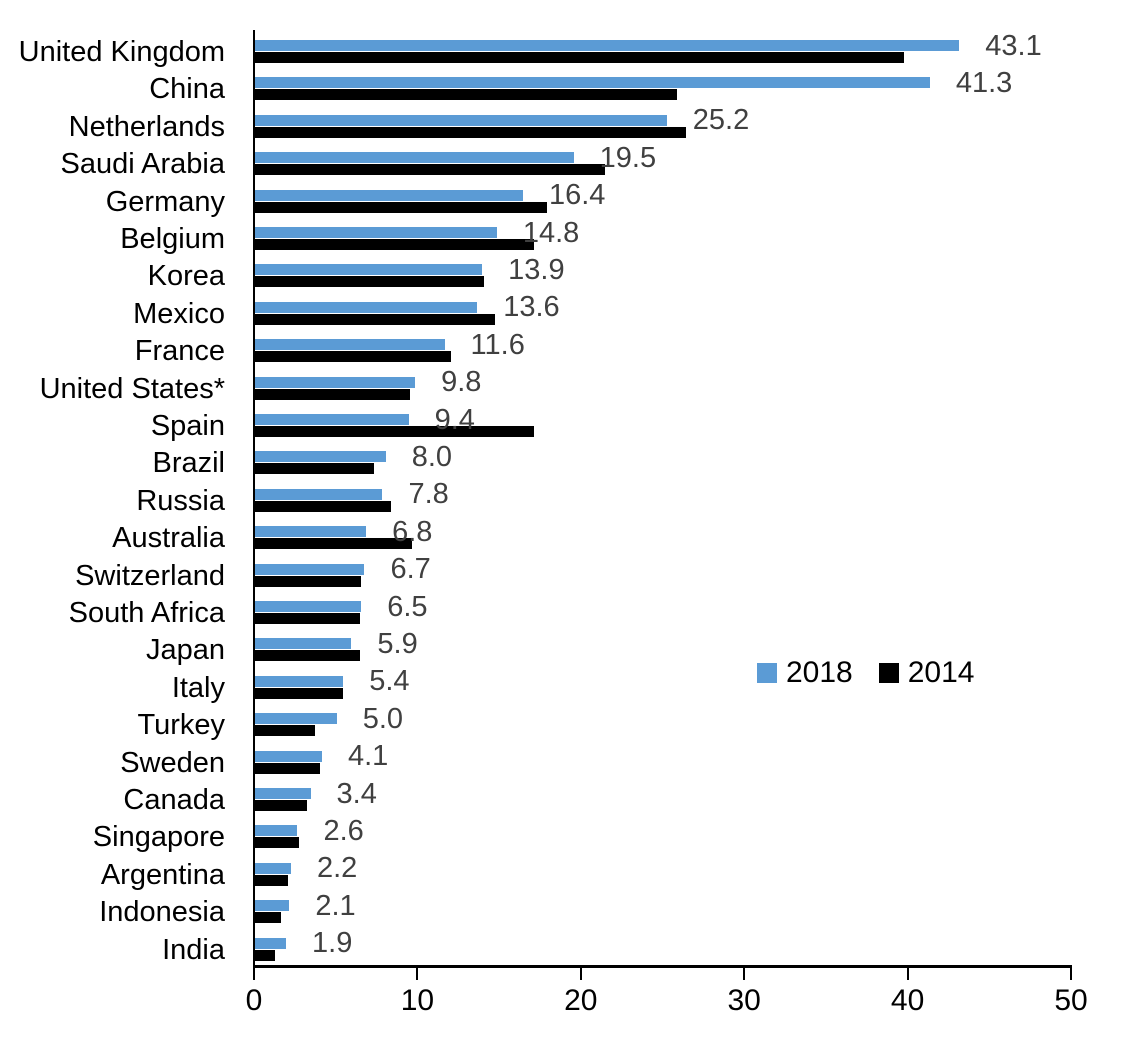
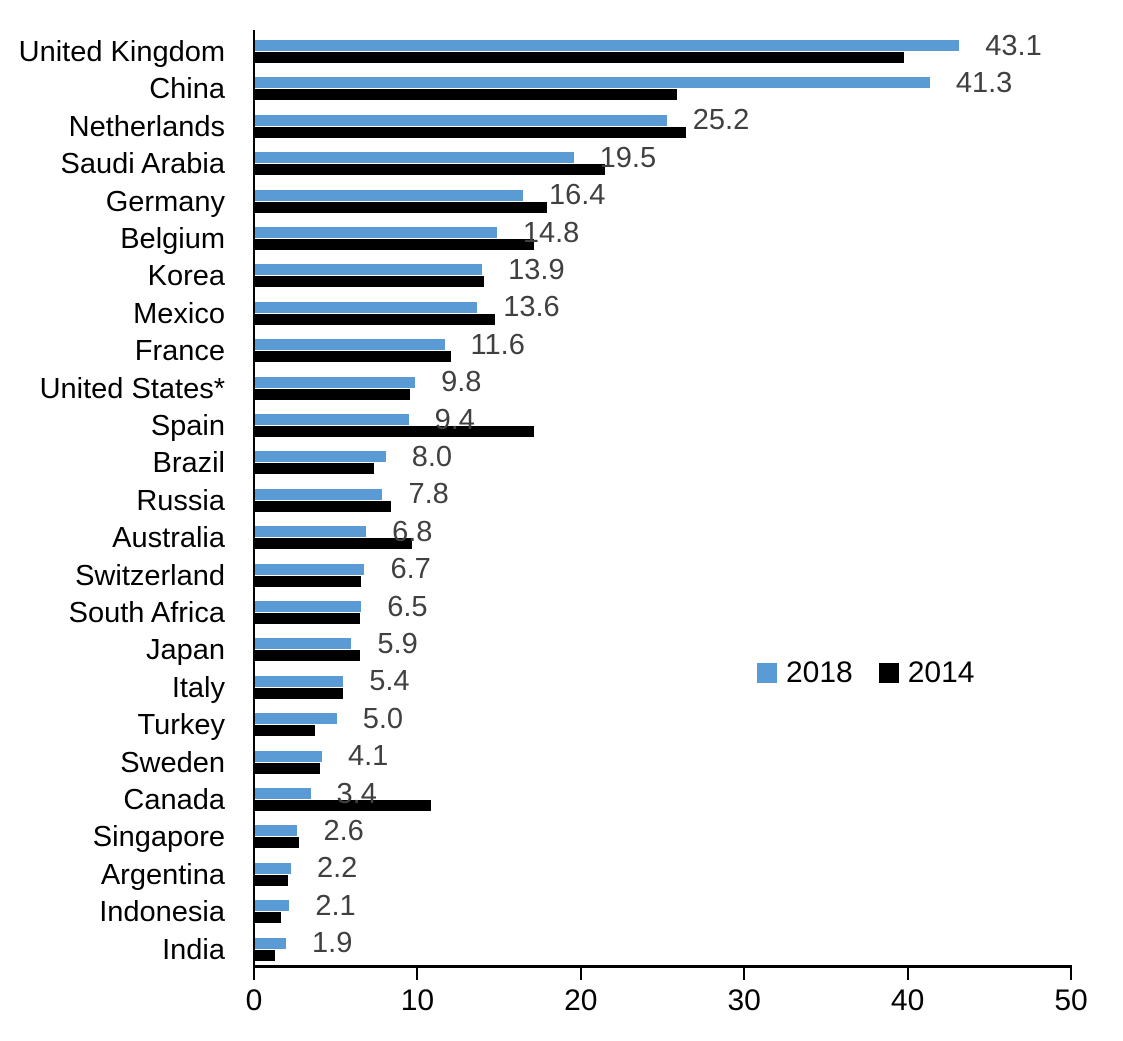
2014/Canada: 3.2 -> 10.8
